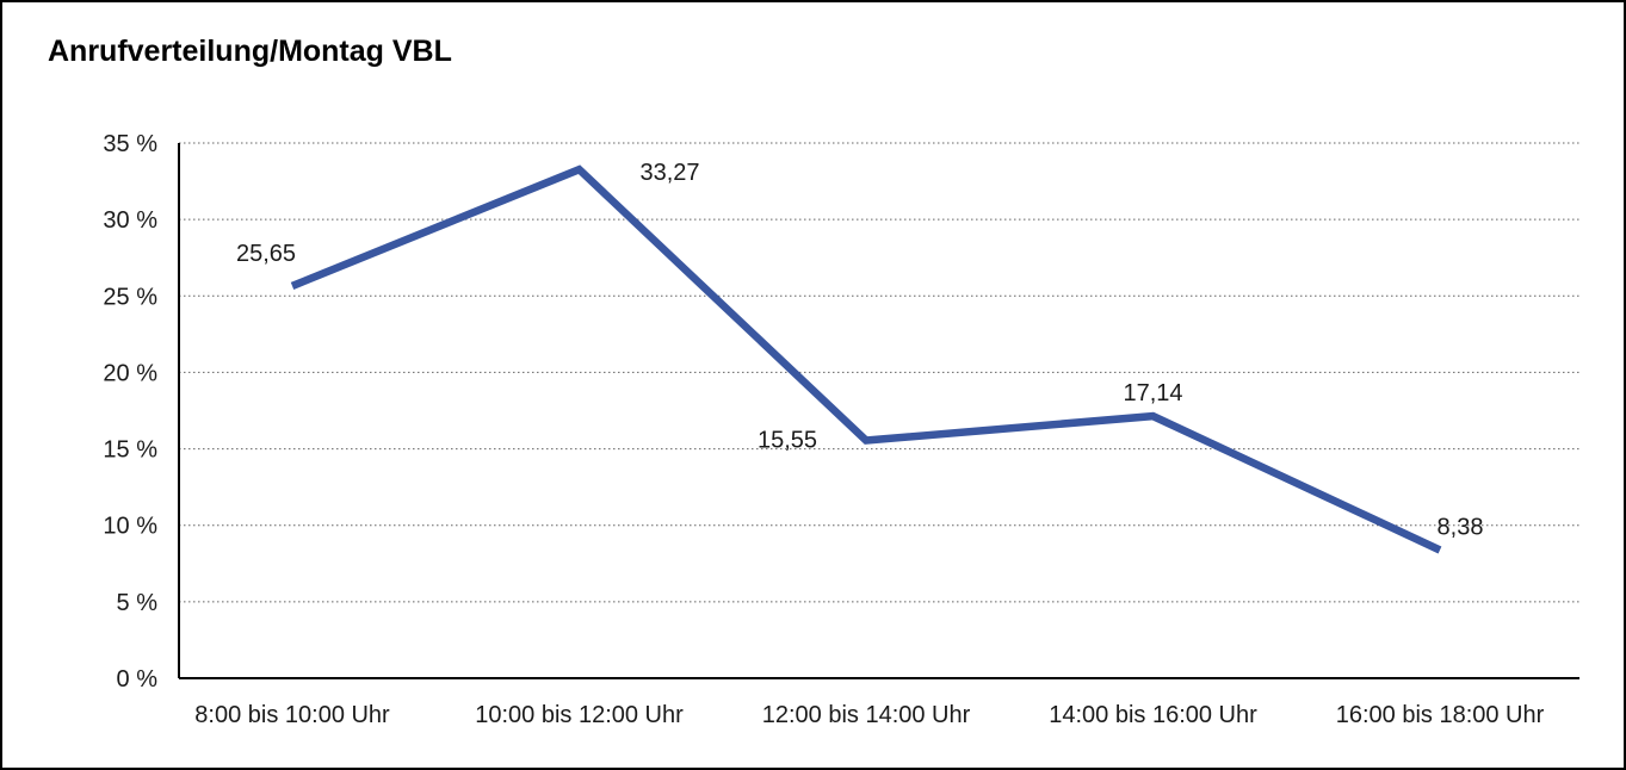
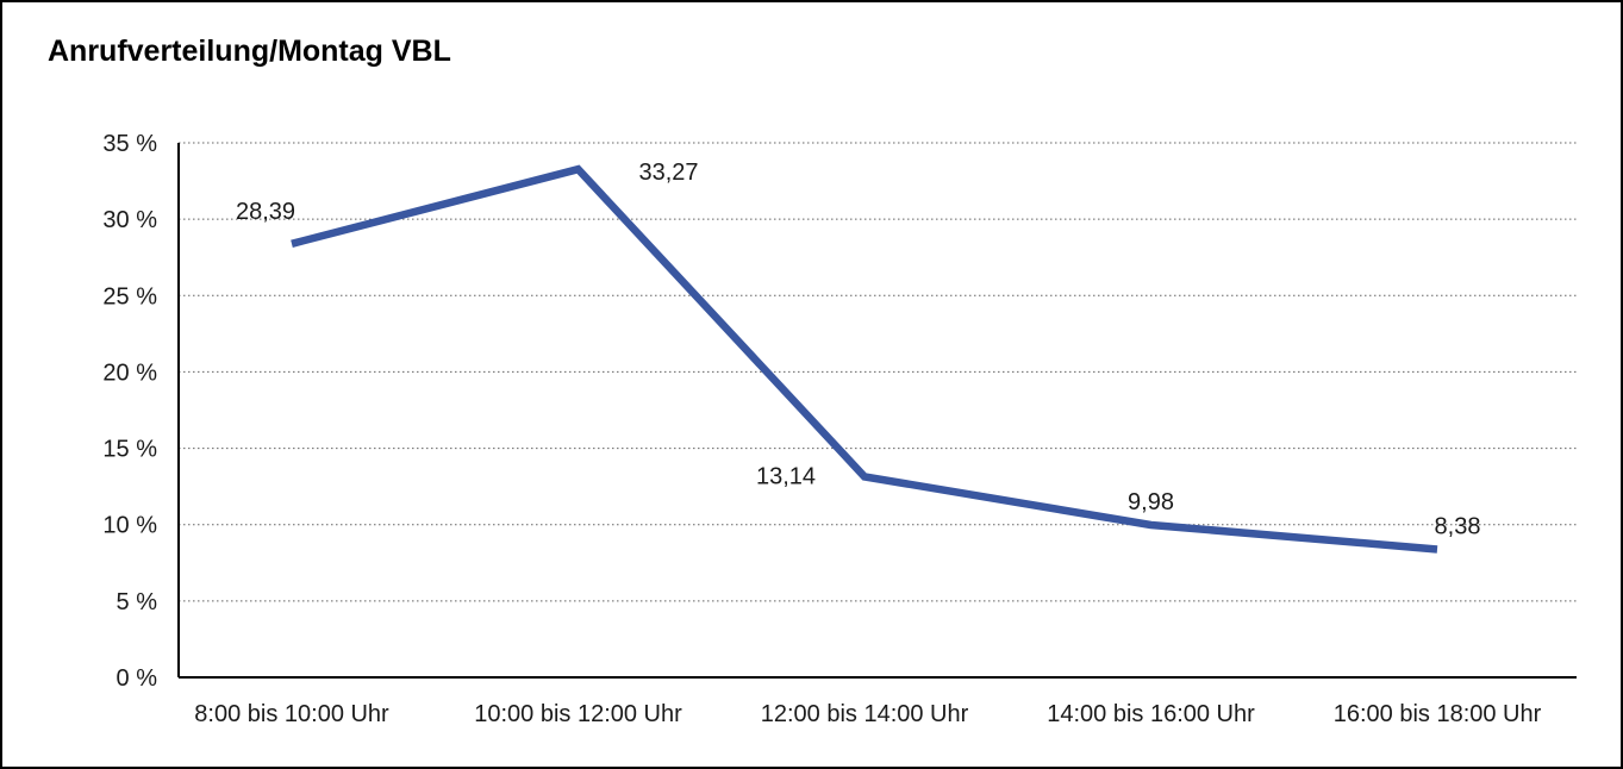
8:00 bis 10:00 Uhr: 25,65 -> 28,39
12:00 bis 14:00 Uhr: 15,55 -> 13,14
14:00 bis 16:00 Uhr: 17,14 -> 9,98
